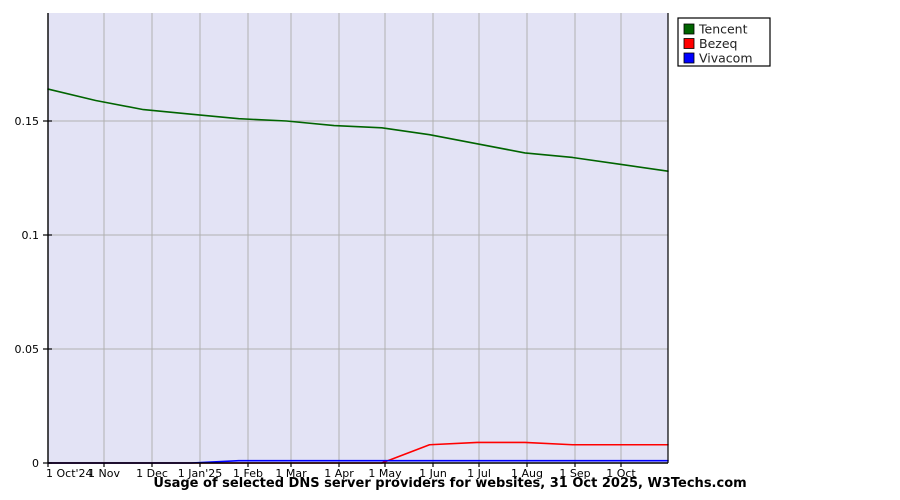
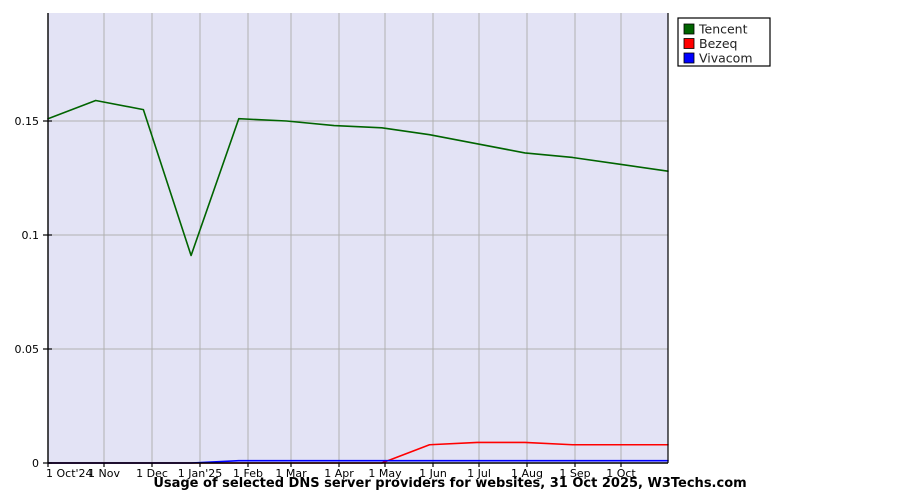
Tencent/1 Oct'24: 0.164 -> 0.151
Tencent/1 Jan'25: 0.153 -> 0.091
